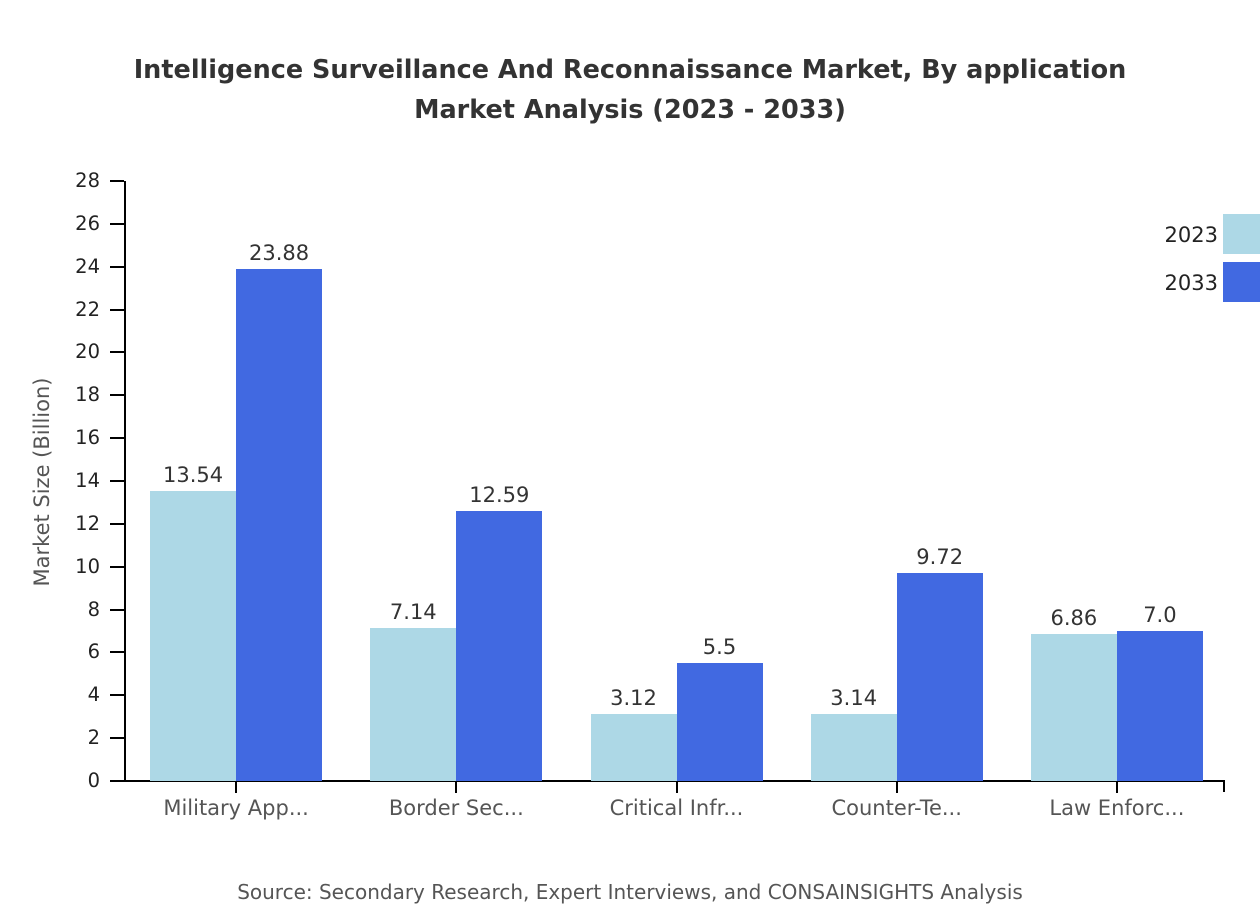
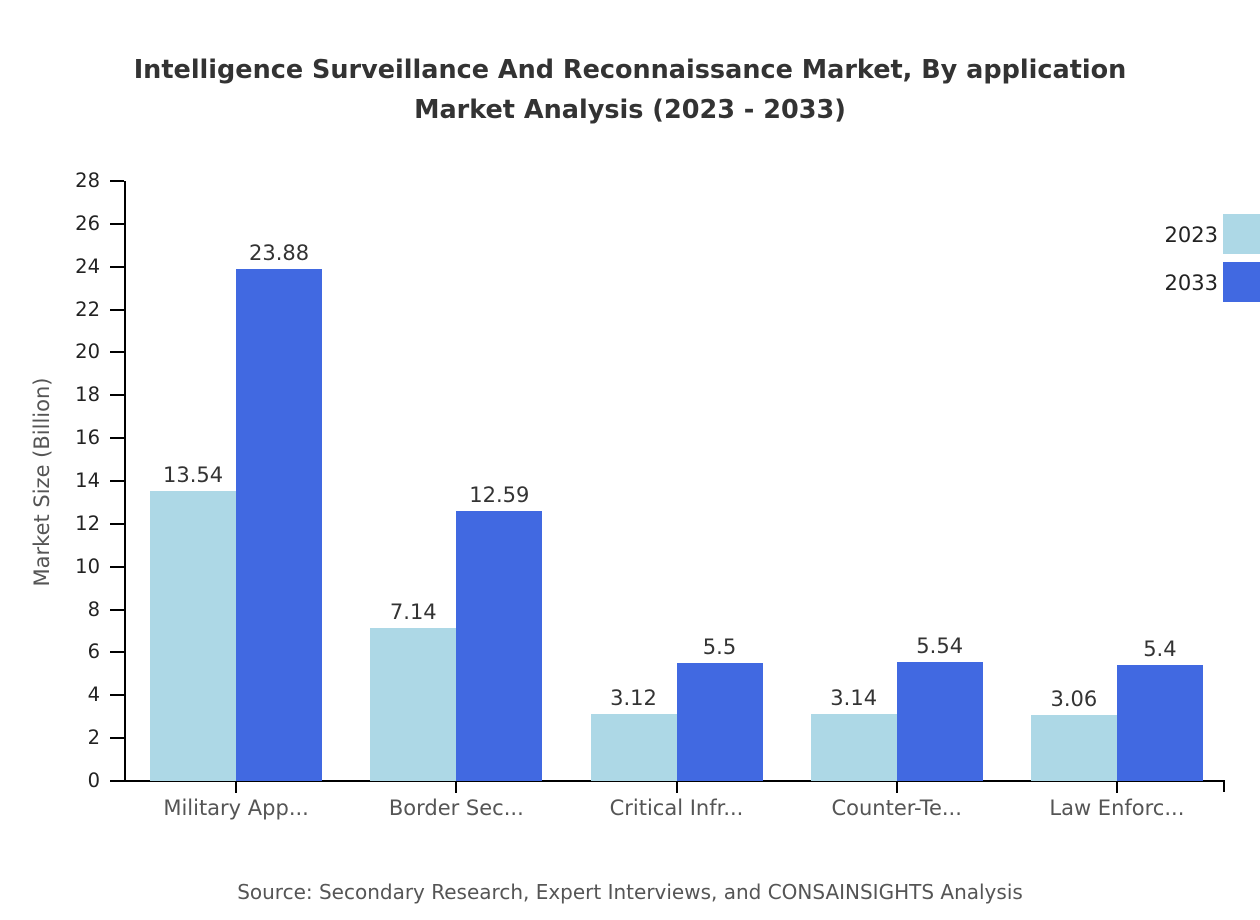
2033/Counter-Te...: 9.72 -> 5.54
2023/Law Enforc...: 6.86 -> 3.06
2033/Law Enforc...: 7.0 -> 5.4
